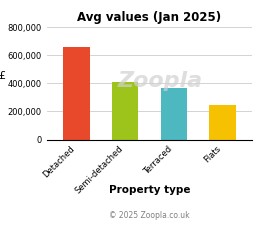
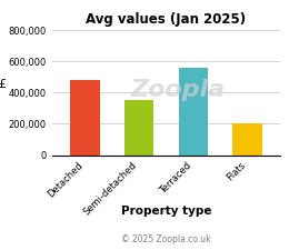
Detached: 660,000 -> 480,000
Semi-detached: 410,000 -> 350,000
Terraced: 360,000 -> 560,000
Flats: 240,000 -> 200,000
